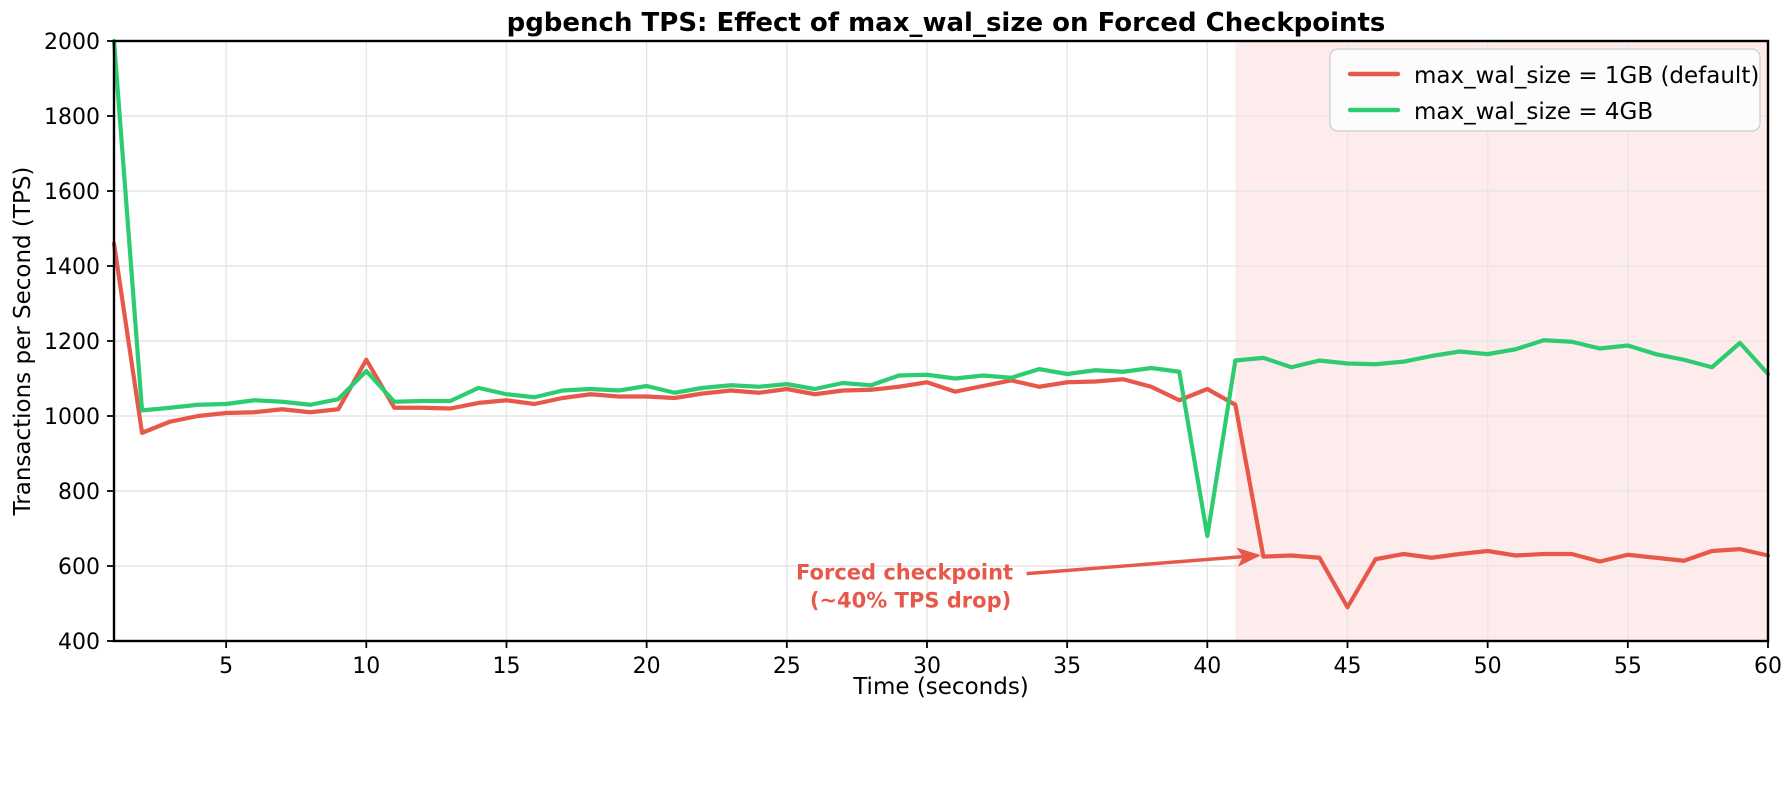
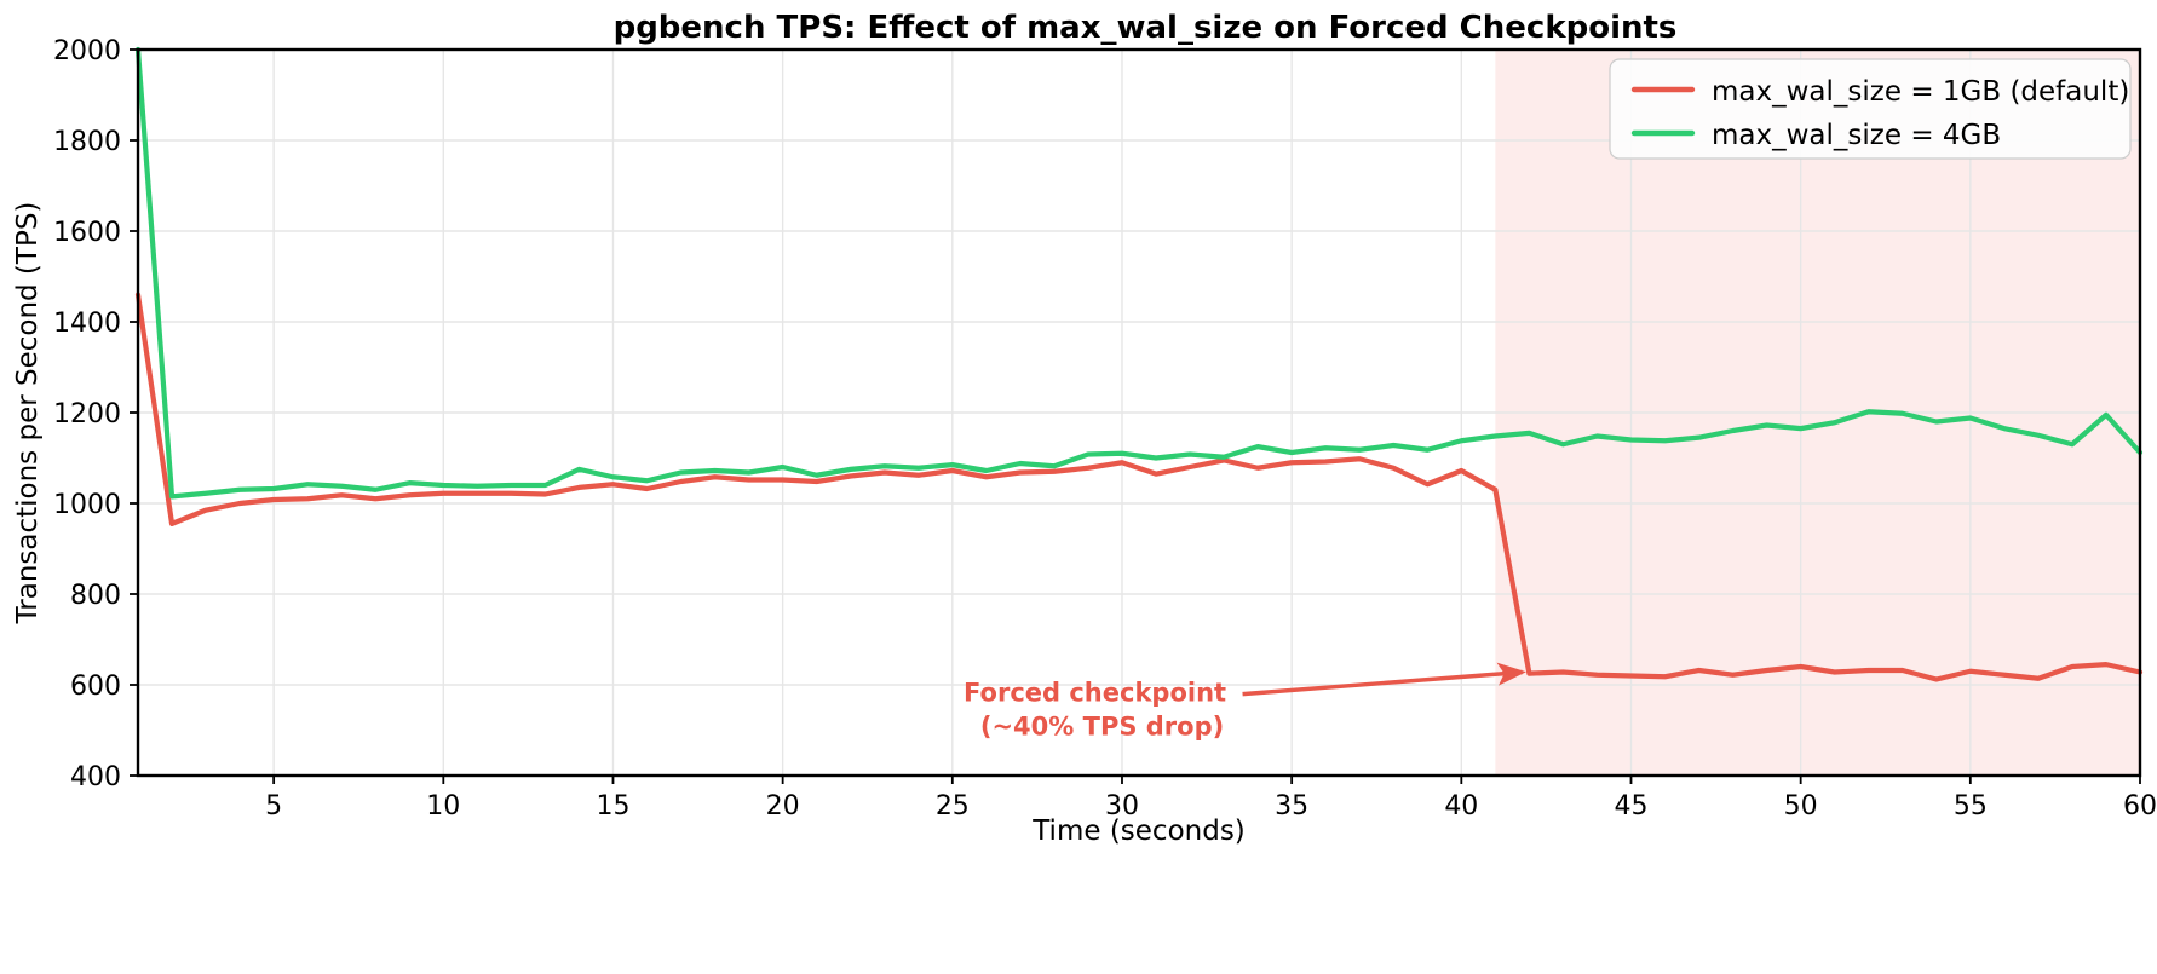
max_wal_size = 1GB (default)/10: 1150 -> 1020
max_wal_size = 4GB/10: 1120 -> 1040
max_wal_size = 4GB/40: 680 -> 1140
max_wal_size = 1GB (default)/45: 490 -> 620
